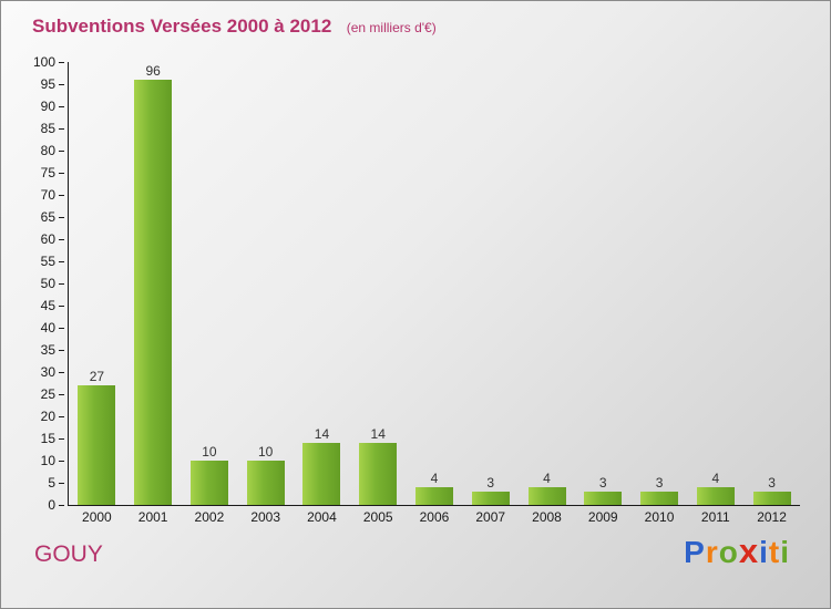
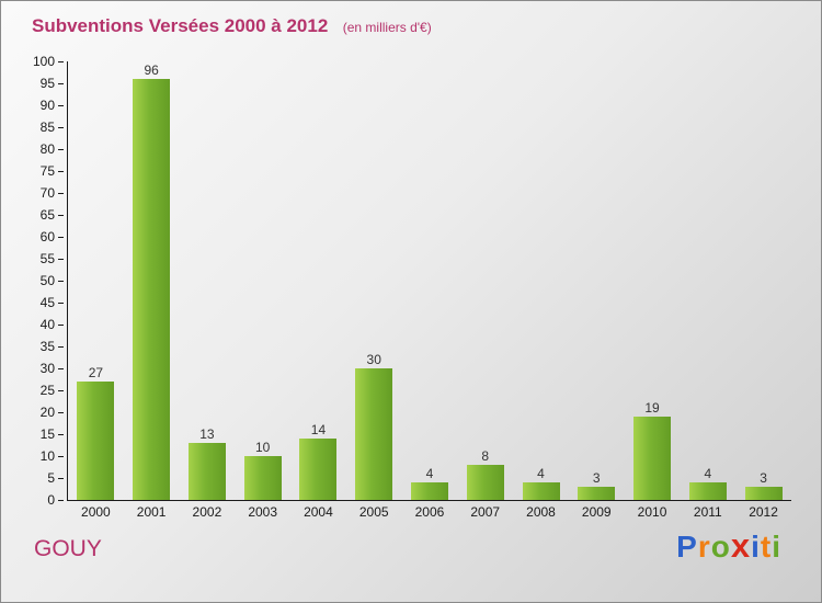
2002: 10 -> 13
2005: 14 -> 30
2007: 3 -> 8
2010: 3 -> 19
